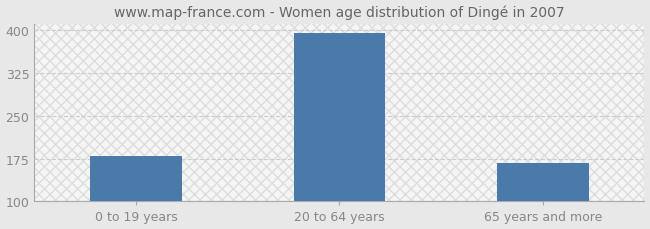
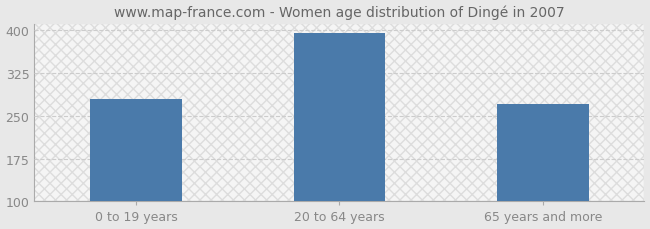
0 to 19 years: 180 -> 280
65 years and more: 168 -> 270
